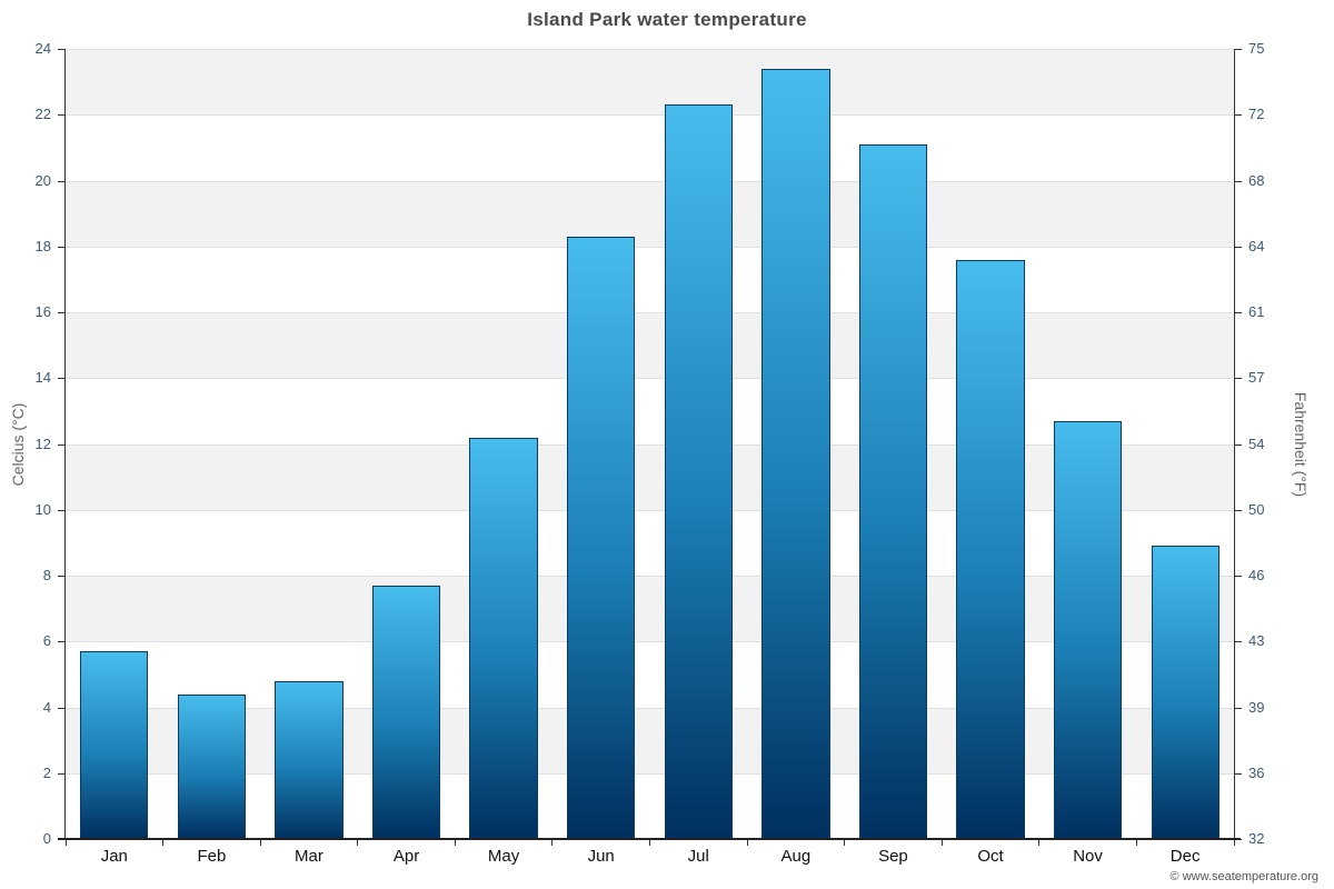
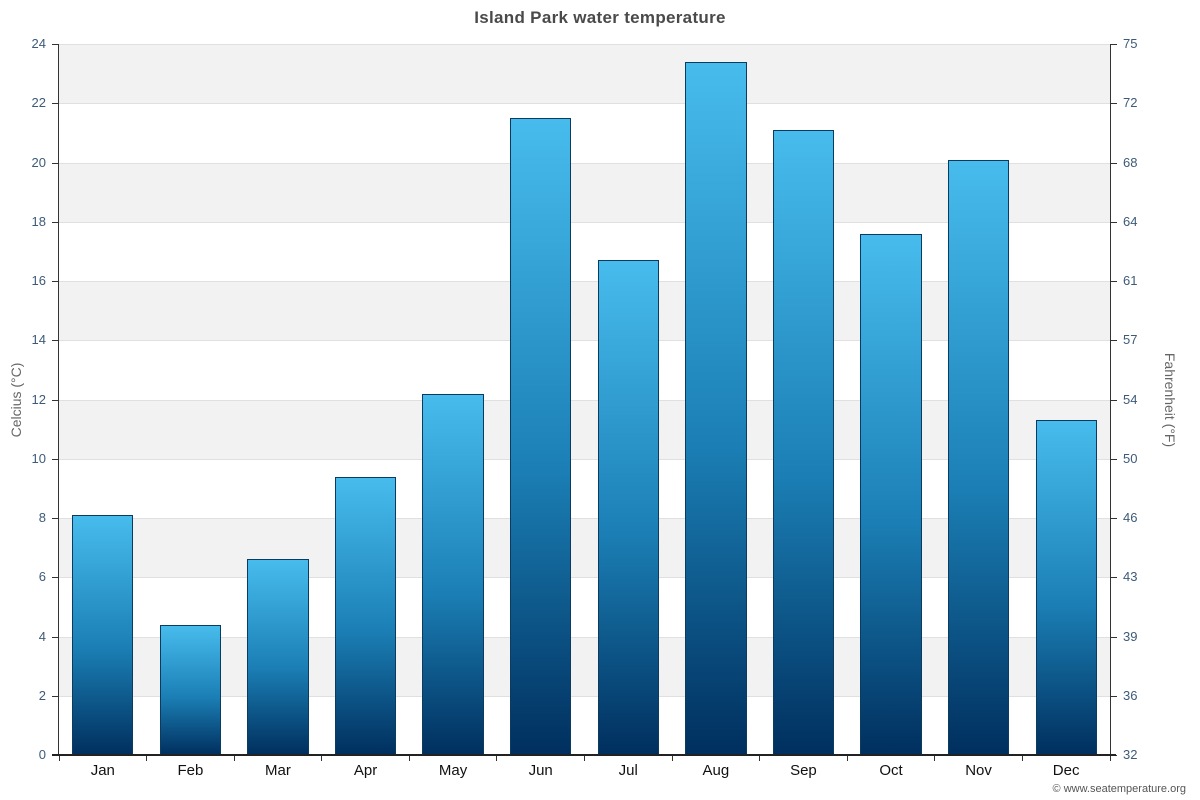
Jan: 5.7 -> 8.1
Mar: 4.8 -> 6.6
Apr: 7.7 -> 9.4
Jun: 18.3 -> 21.5
Jul: 22.3 -> 16.7
Nov: 12.7 -> 20.1
Dec: 8.9 -> 11.3
